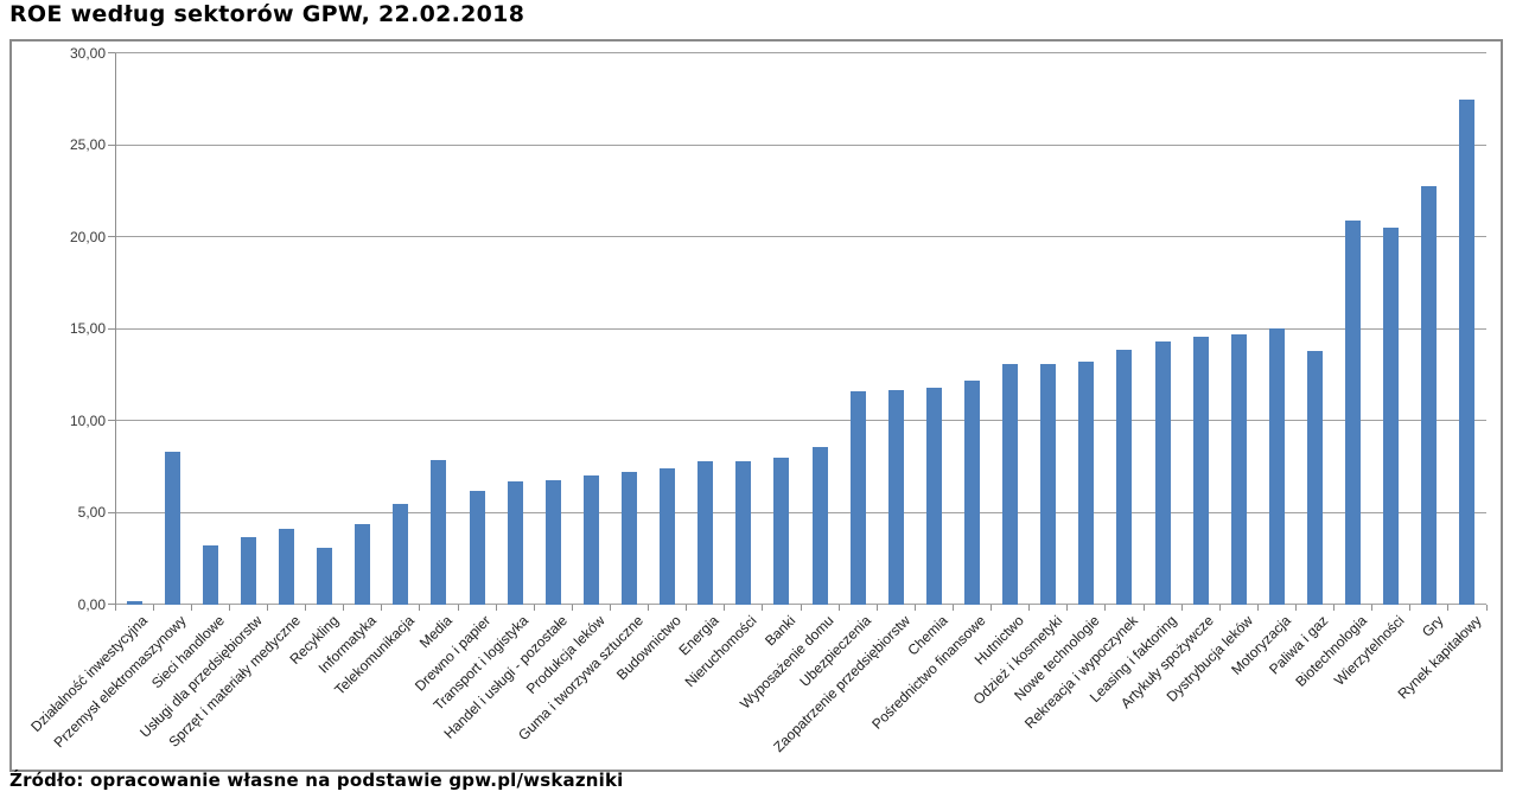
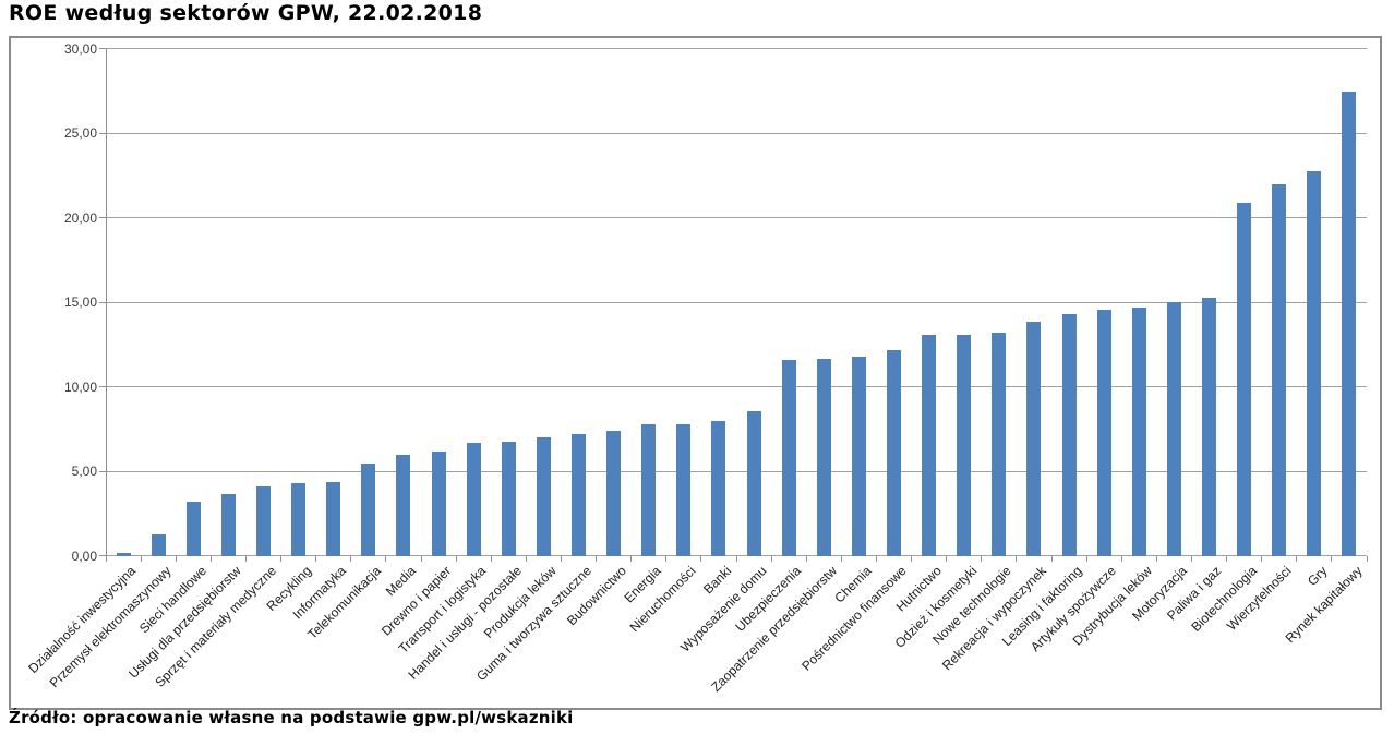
Przemysł elektromaszynowy: 8,3 -> 1,3
Recykling: 3,1 -> 4,3
Media: 7,9 -> 6,0
Paliwa i gaz: 13,8 -> 15,3
Wierzytelności: 20,5 -> 22,0
